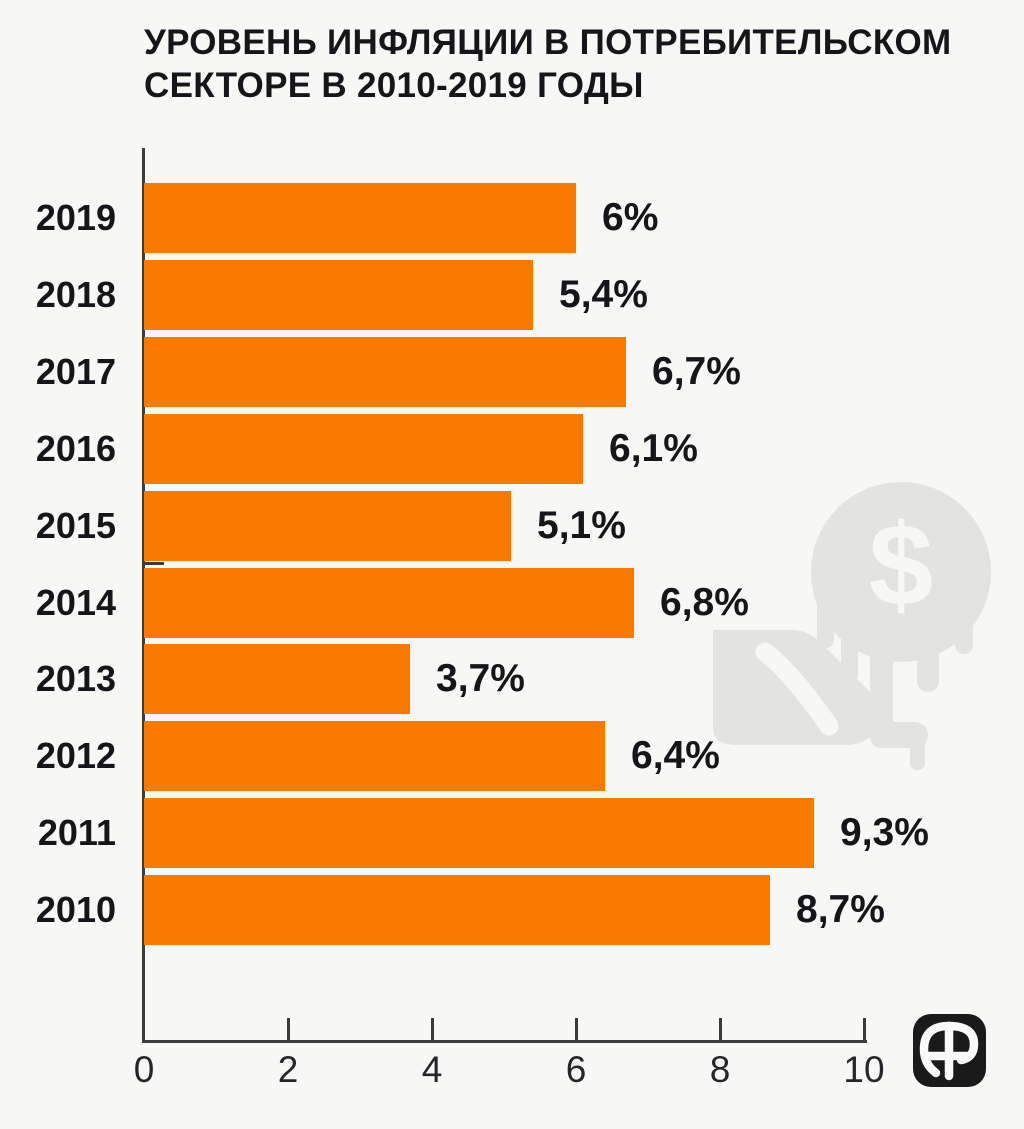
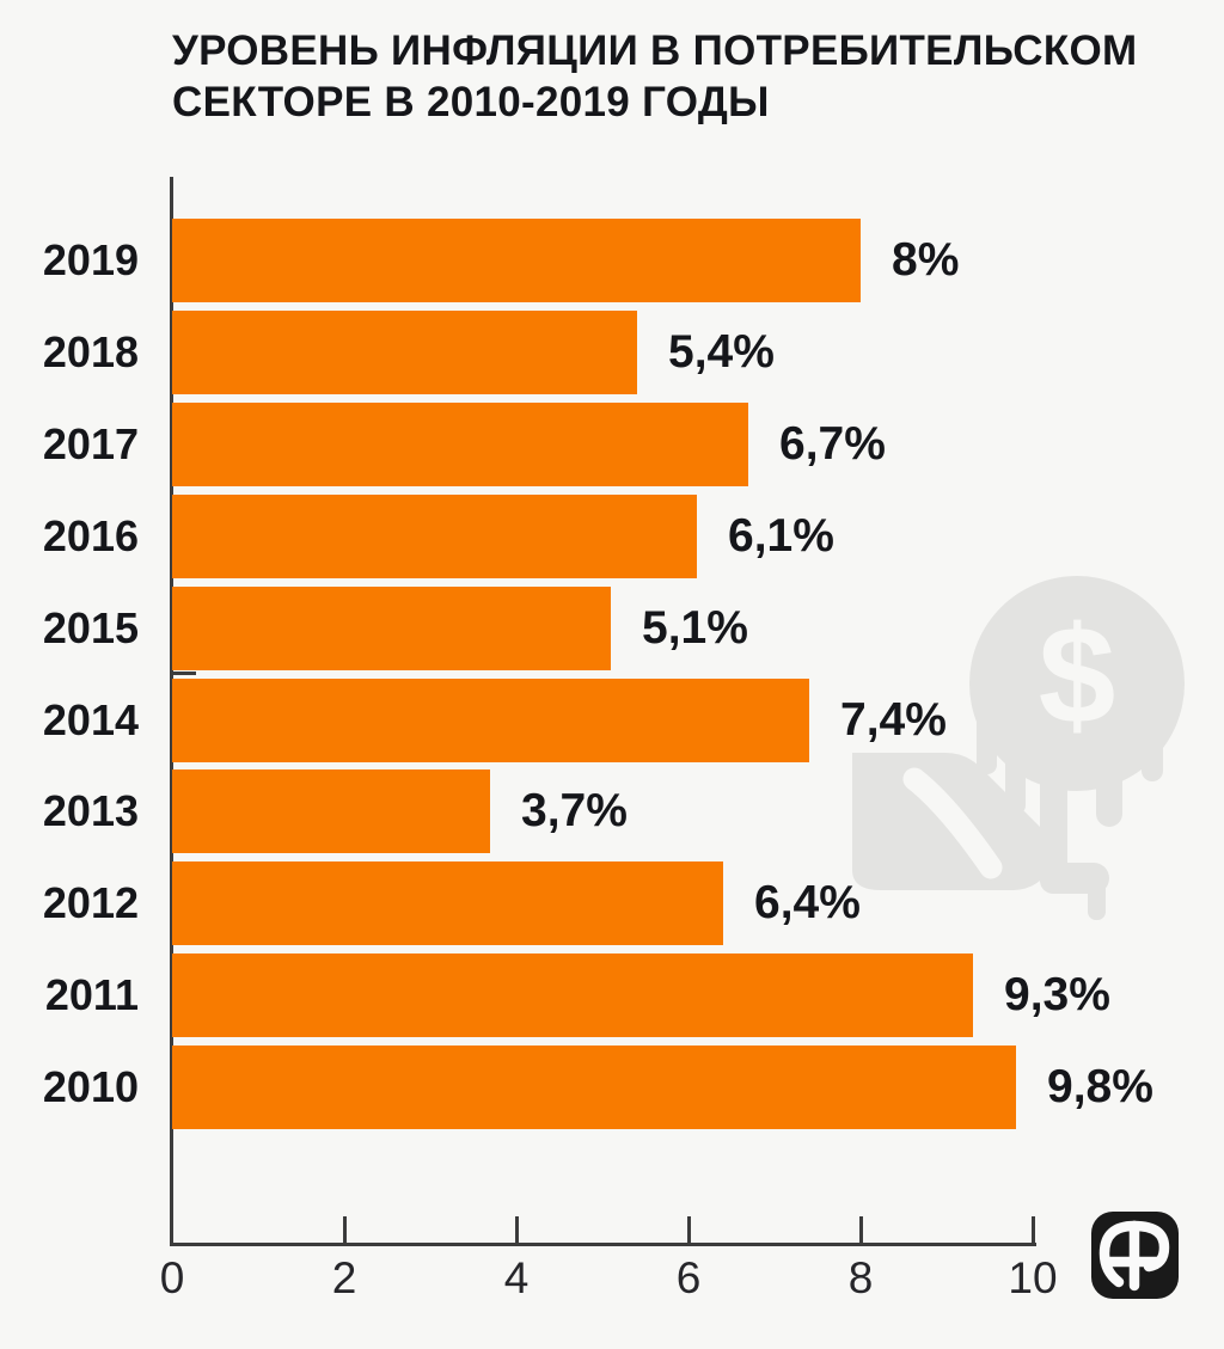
2019: 6% -> 8%
2014: 6,8% -> 7,4%
2010: 8,7% -> 9,8%
